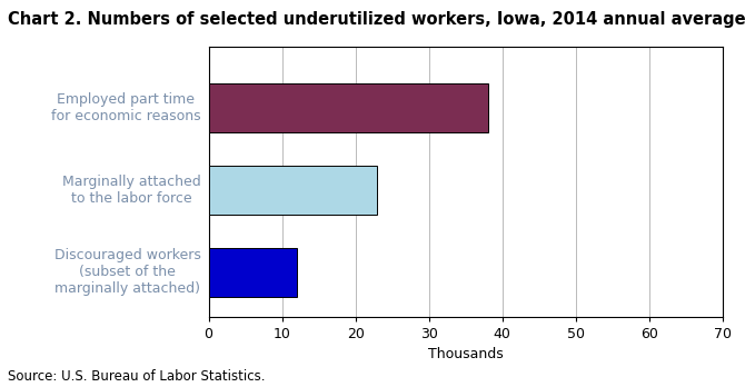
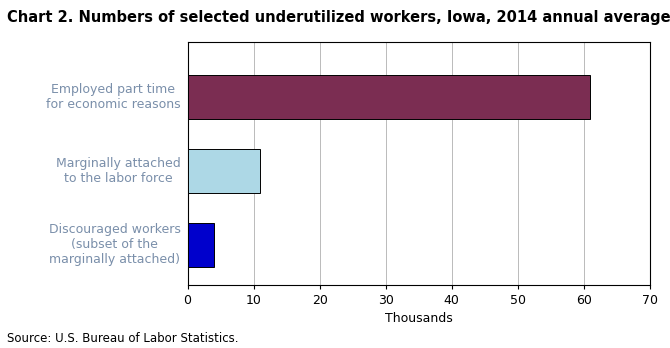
Employed part time for economic reasons: 38 -> 61
Marginally attached to the labor force: 23 -> 11
Discouraged workers (subset of the marginally attached): 12 -> 4
